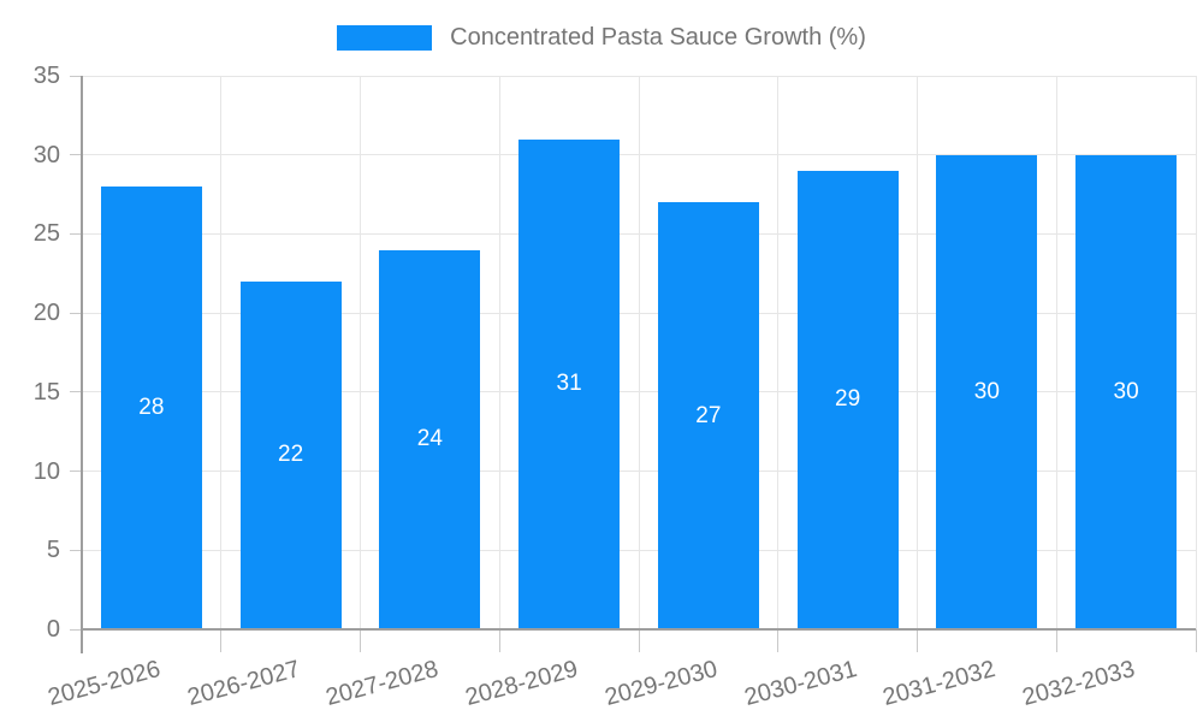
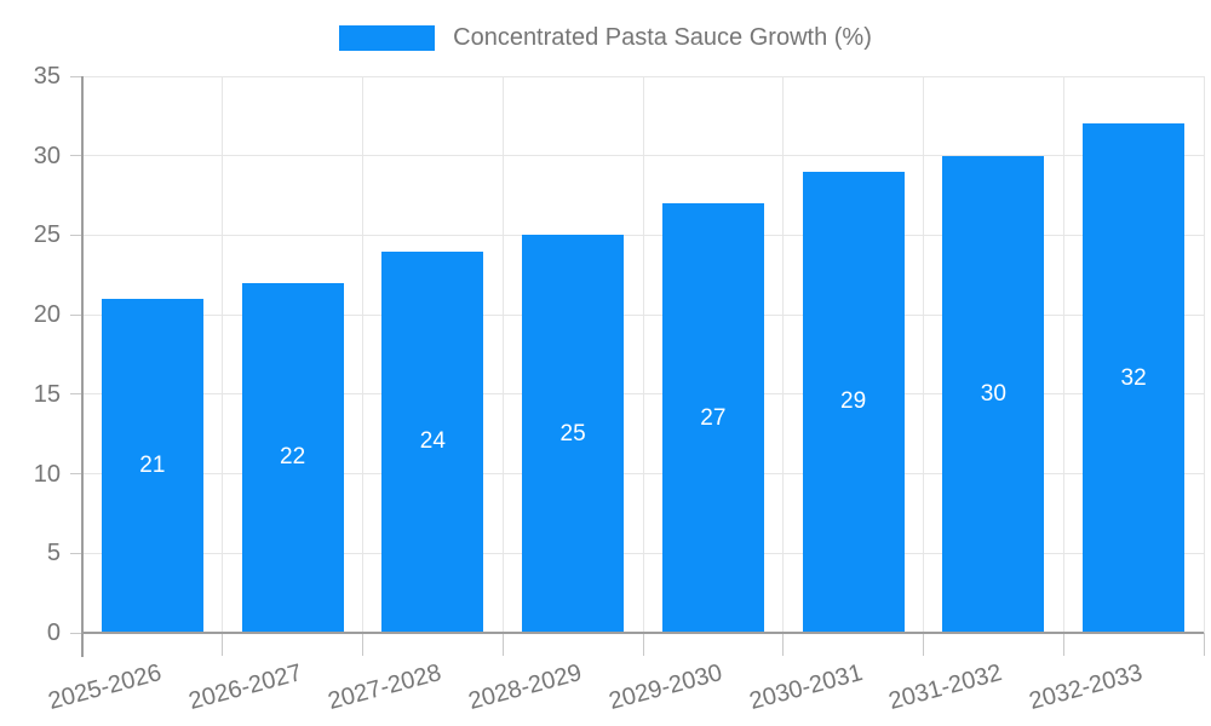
2025-2026: 28 -> 21
2028-2029: 31 -> 25
2032-2033: 30 -> 32
